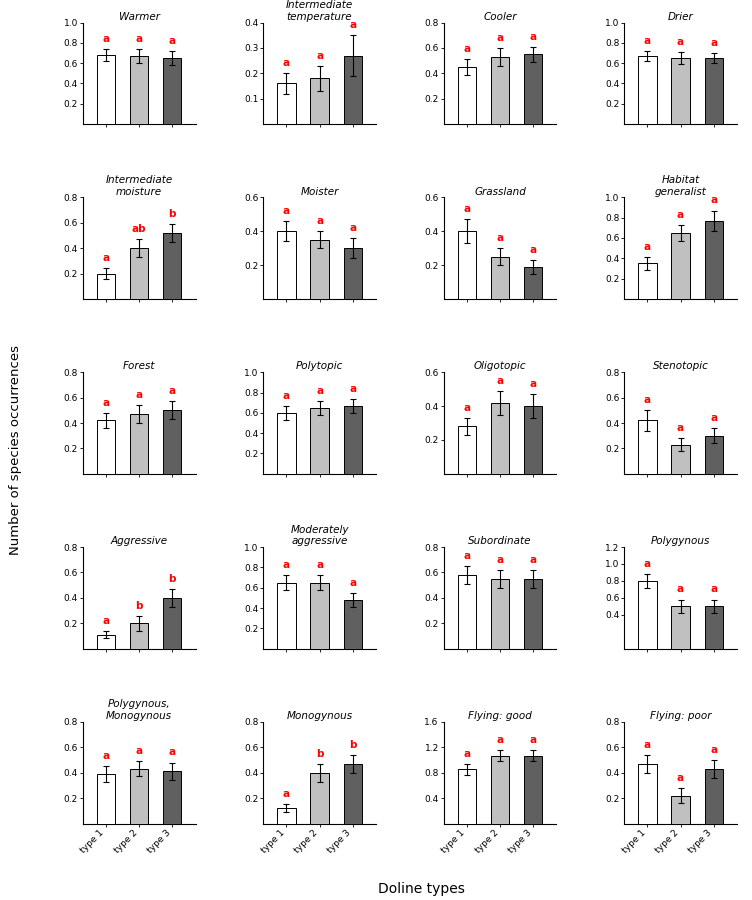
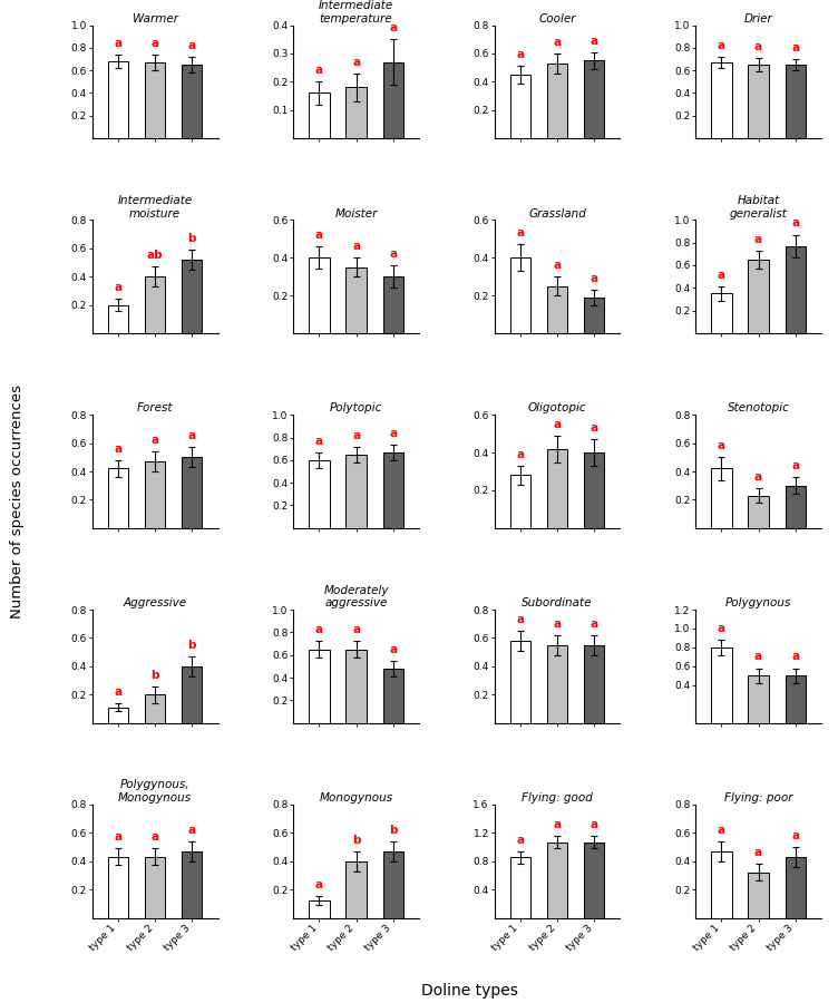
Polygynous, Monogynous/type 1: 0.39 -> 0.43
Polygynous, Monogynous/type 3: 0.41 -> 0.47
Flying: poor/type 2: 0.22 -> 0.32
